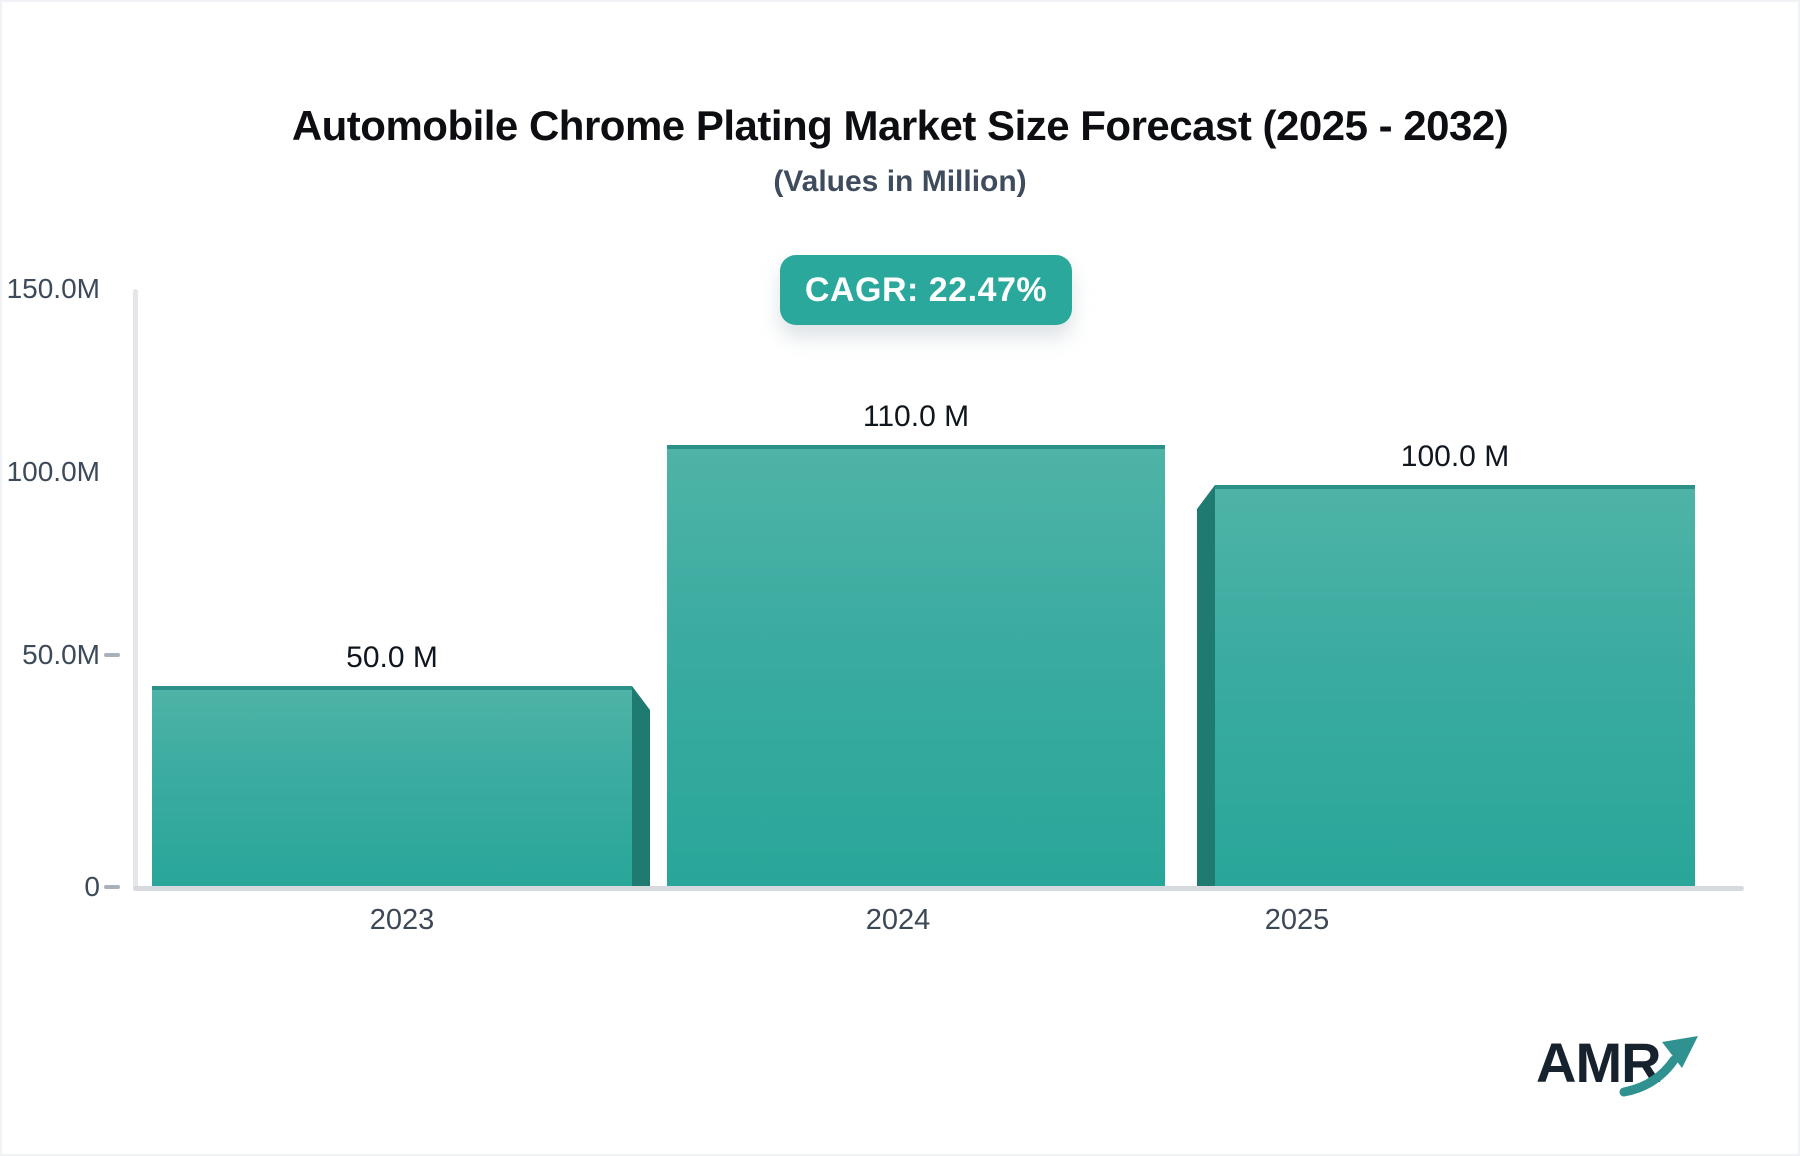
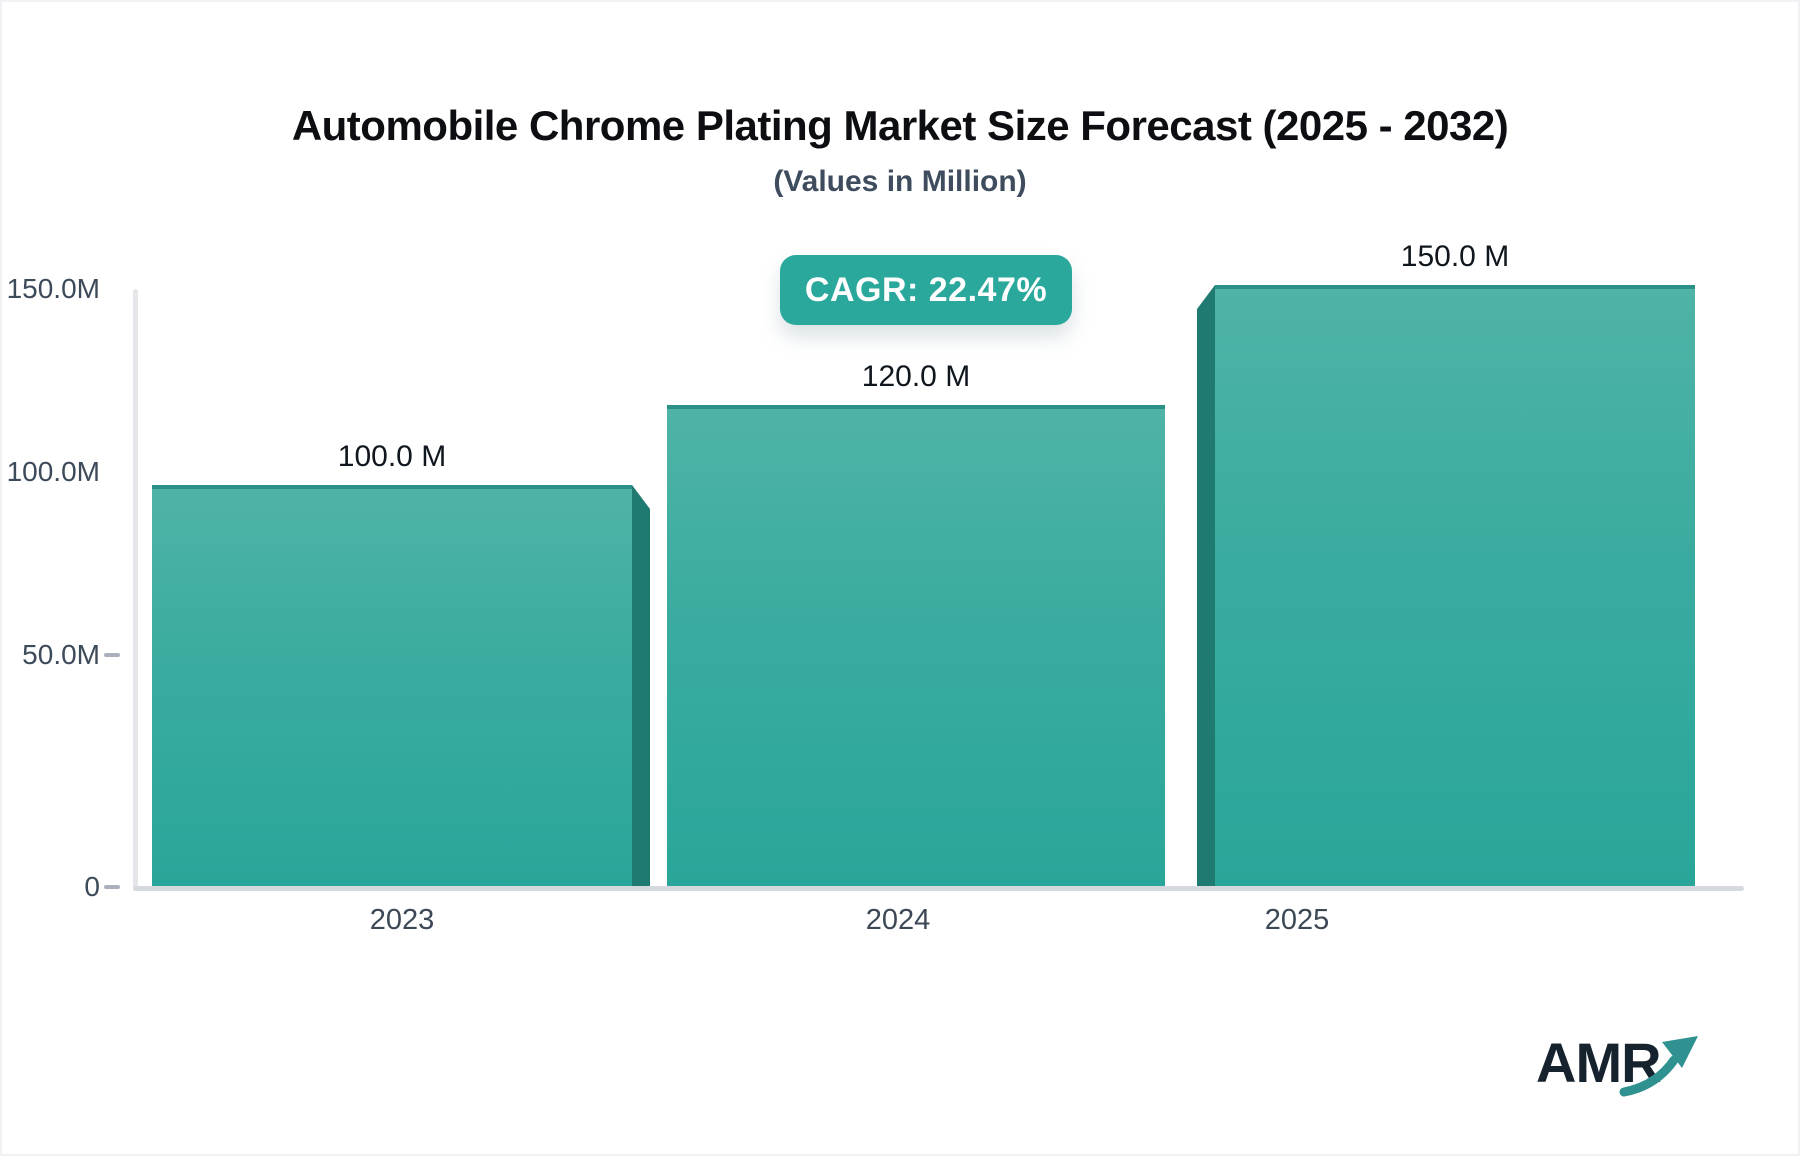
2023: 50.0 -> 100.0
2024: 110.0 -> 120.0
2025: 100.0 -> 150.0
